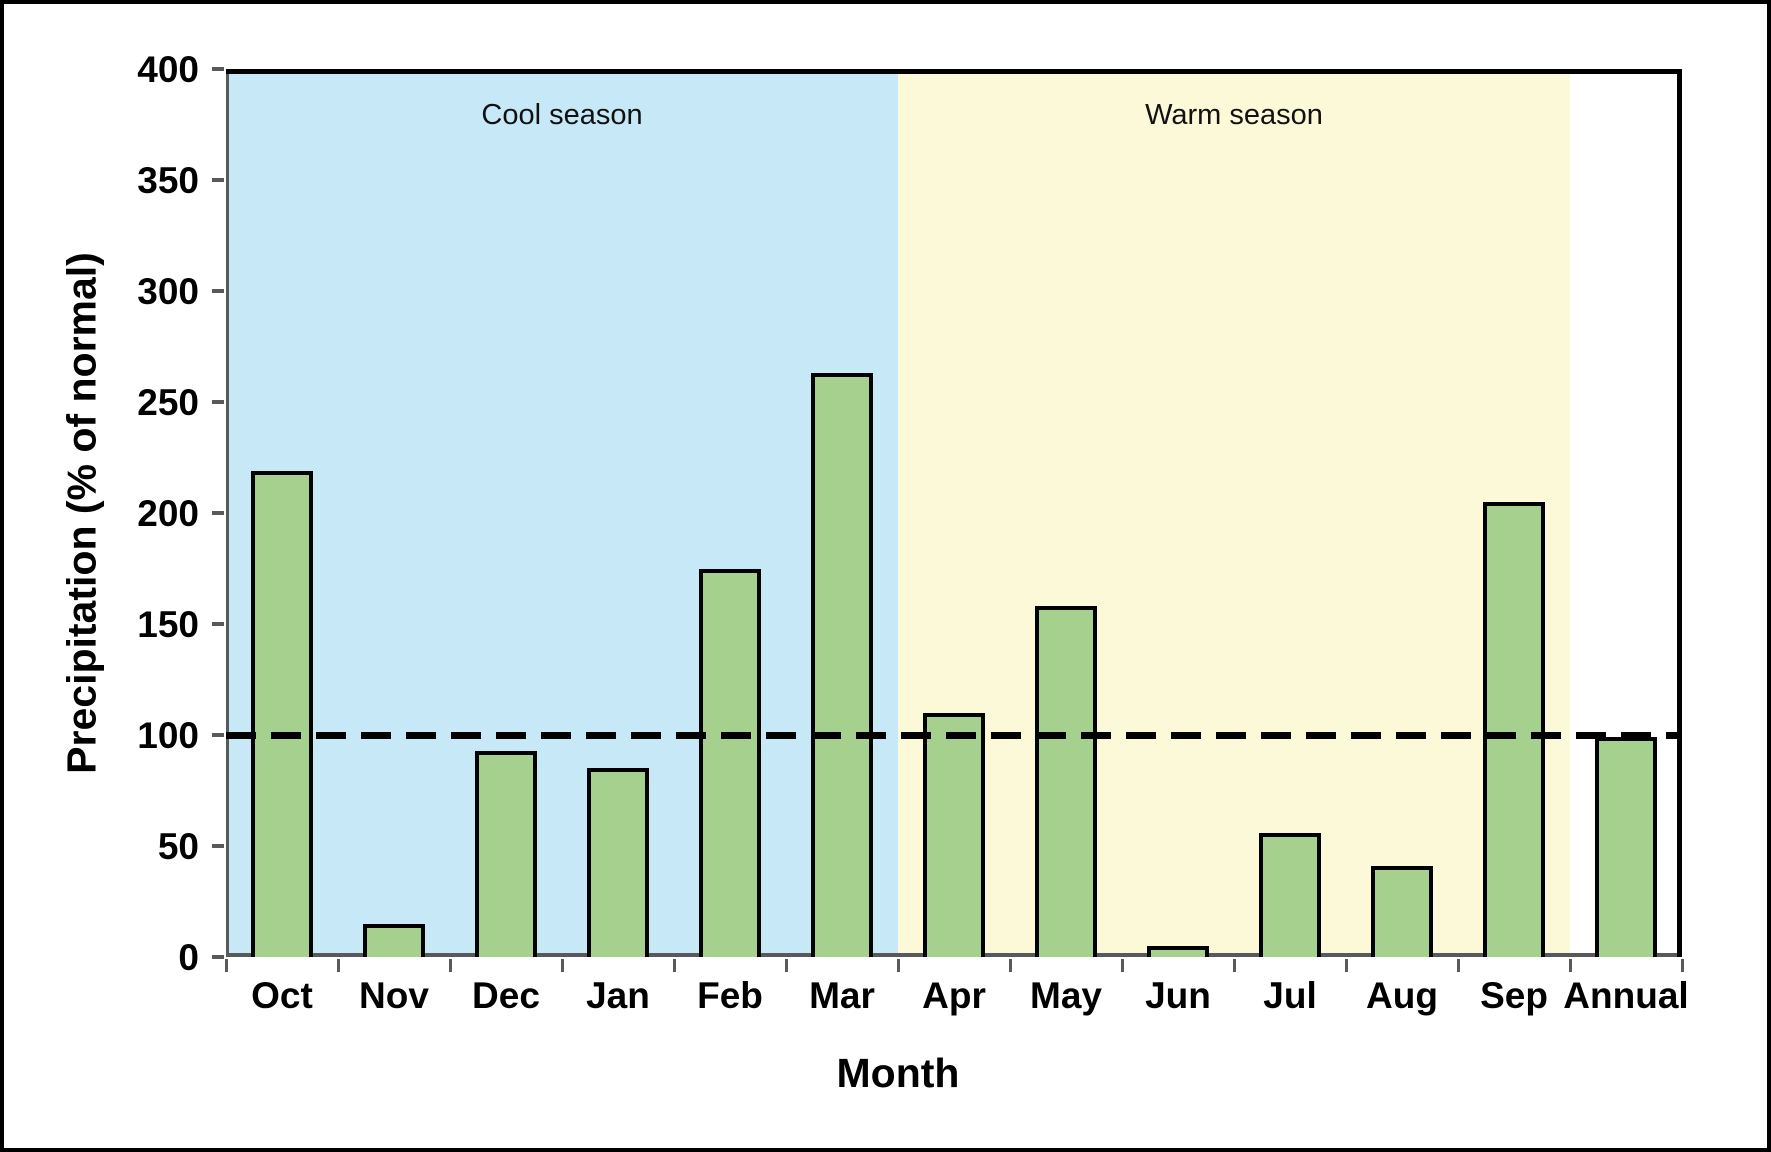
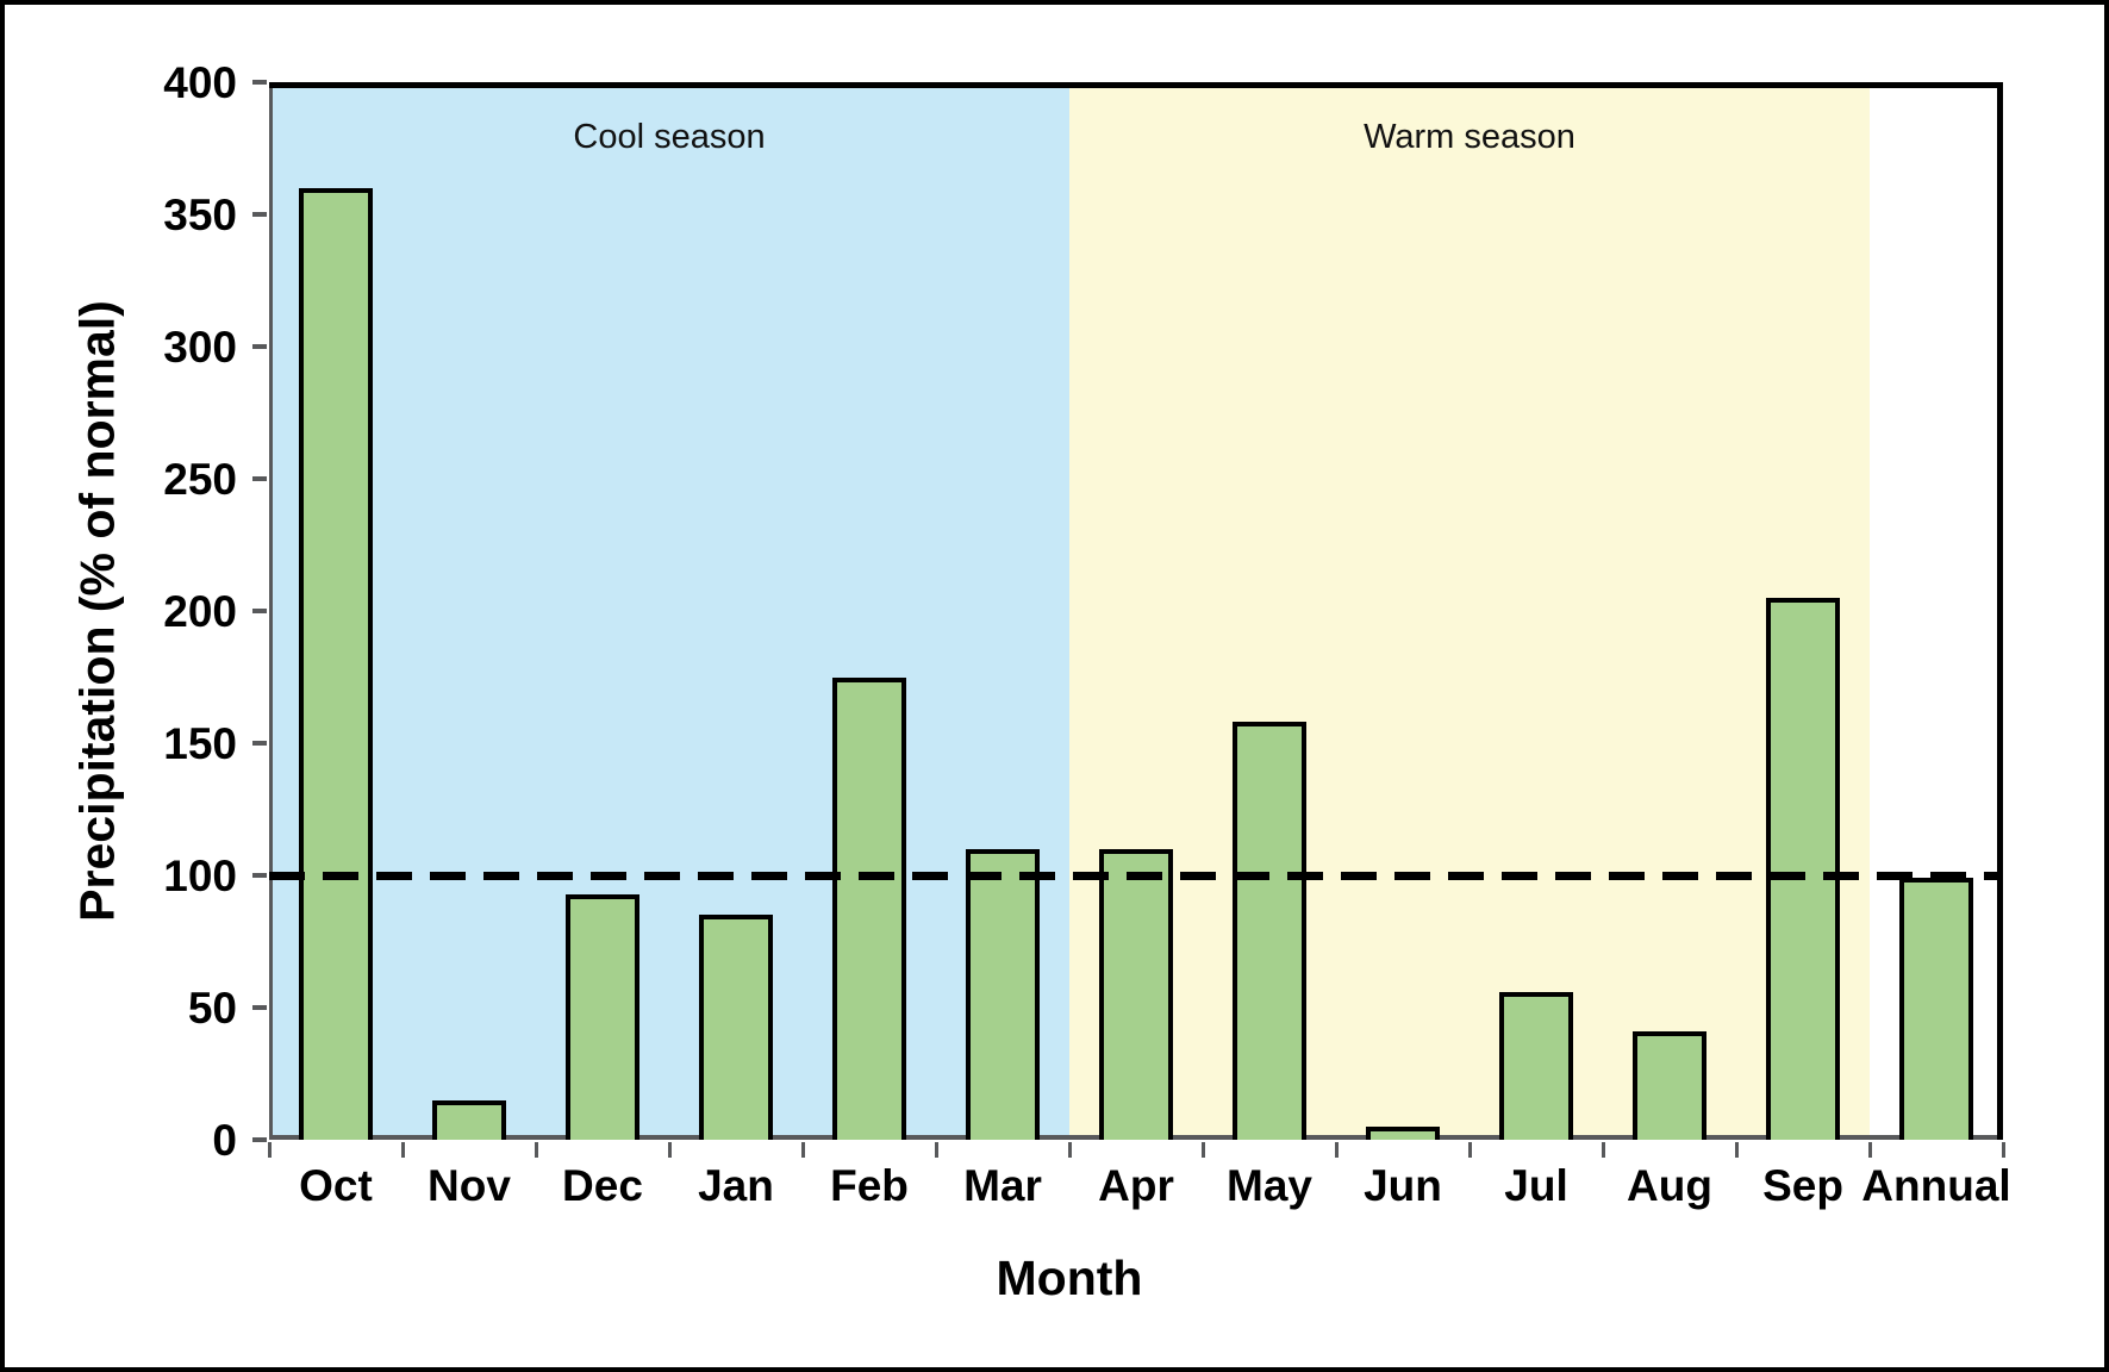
Oct: 219 -> 360
Mar: 263 -> 110
